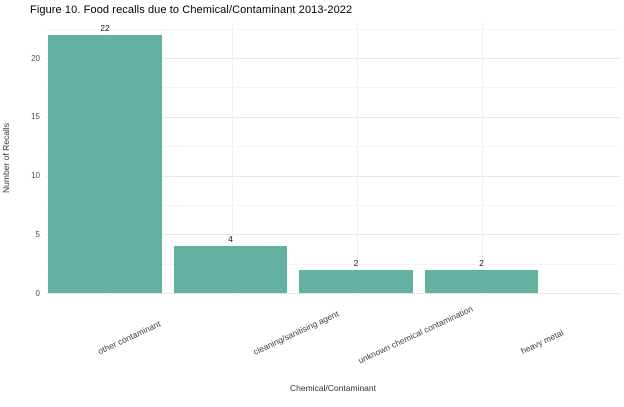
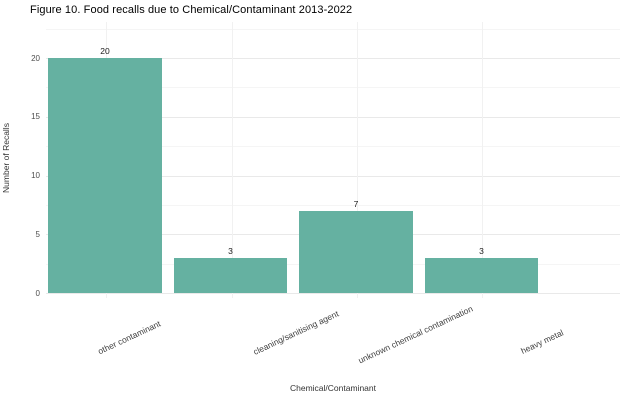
other contaminant: 22 -> 20
cleaning/sanitising agent: 4 -> 3
unknown chemical contamination: 2 -> 7
heavy metal: 2 -> 3
